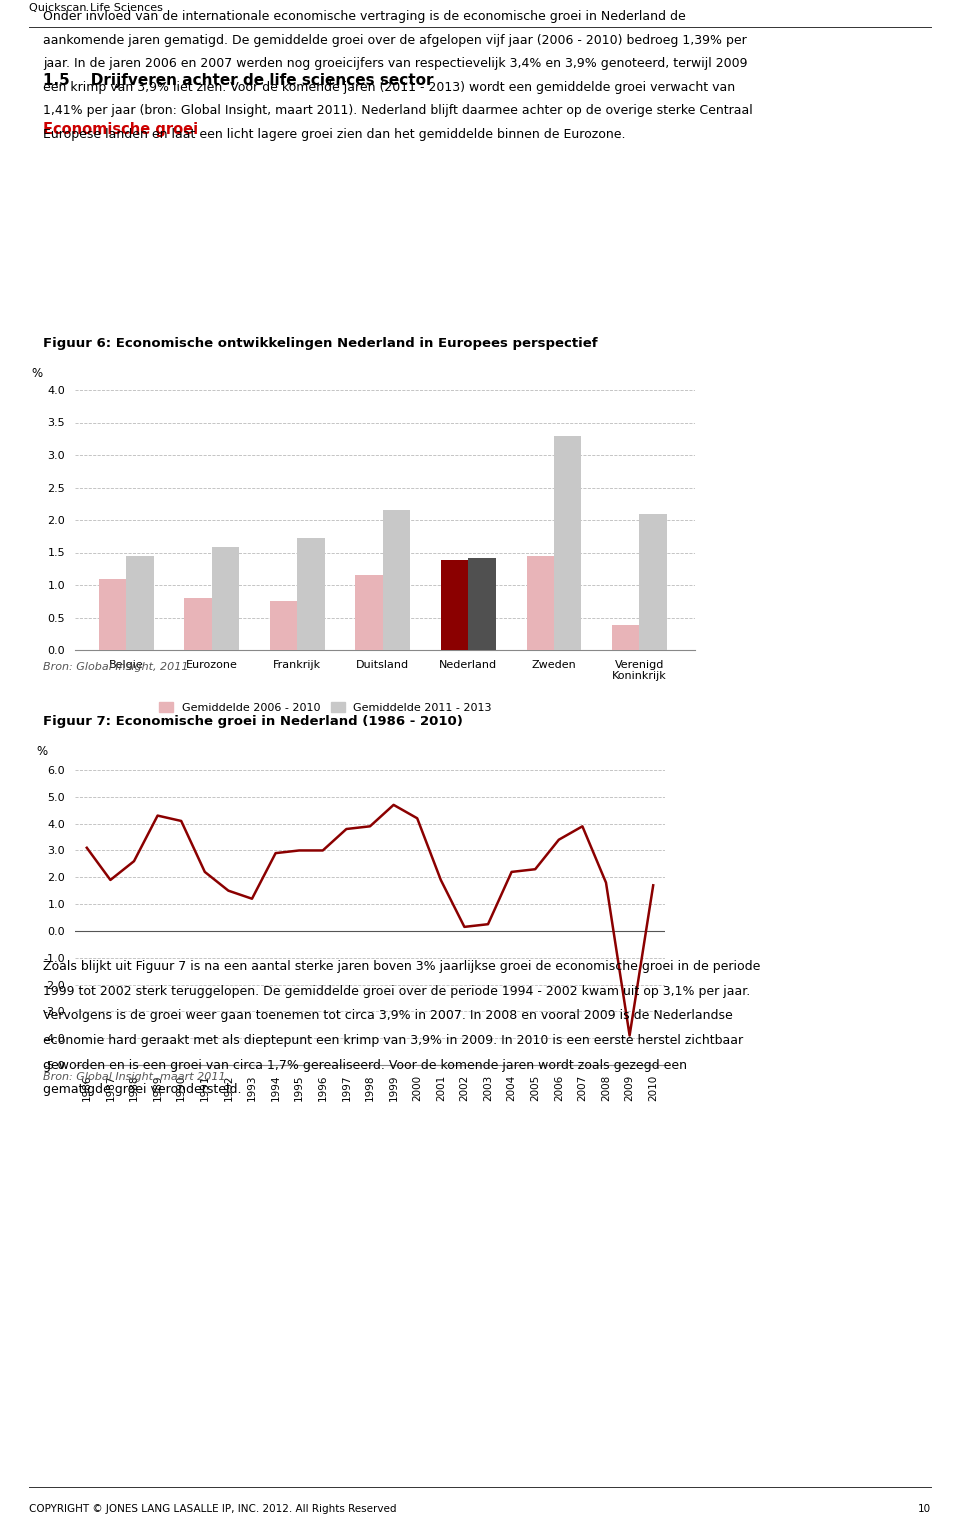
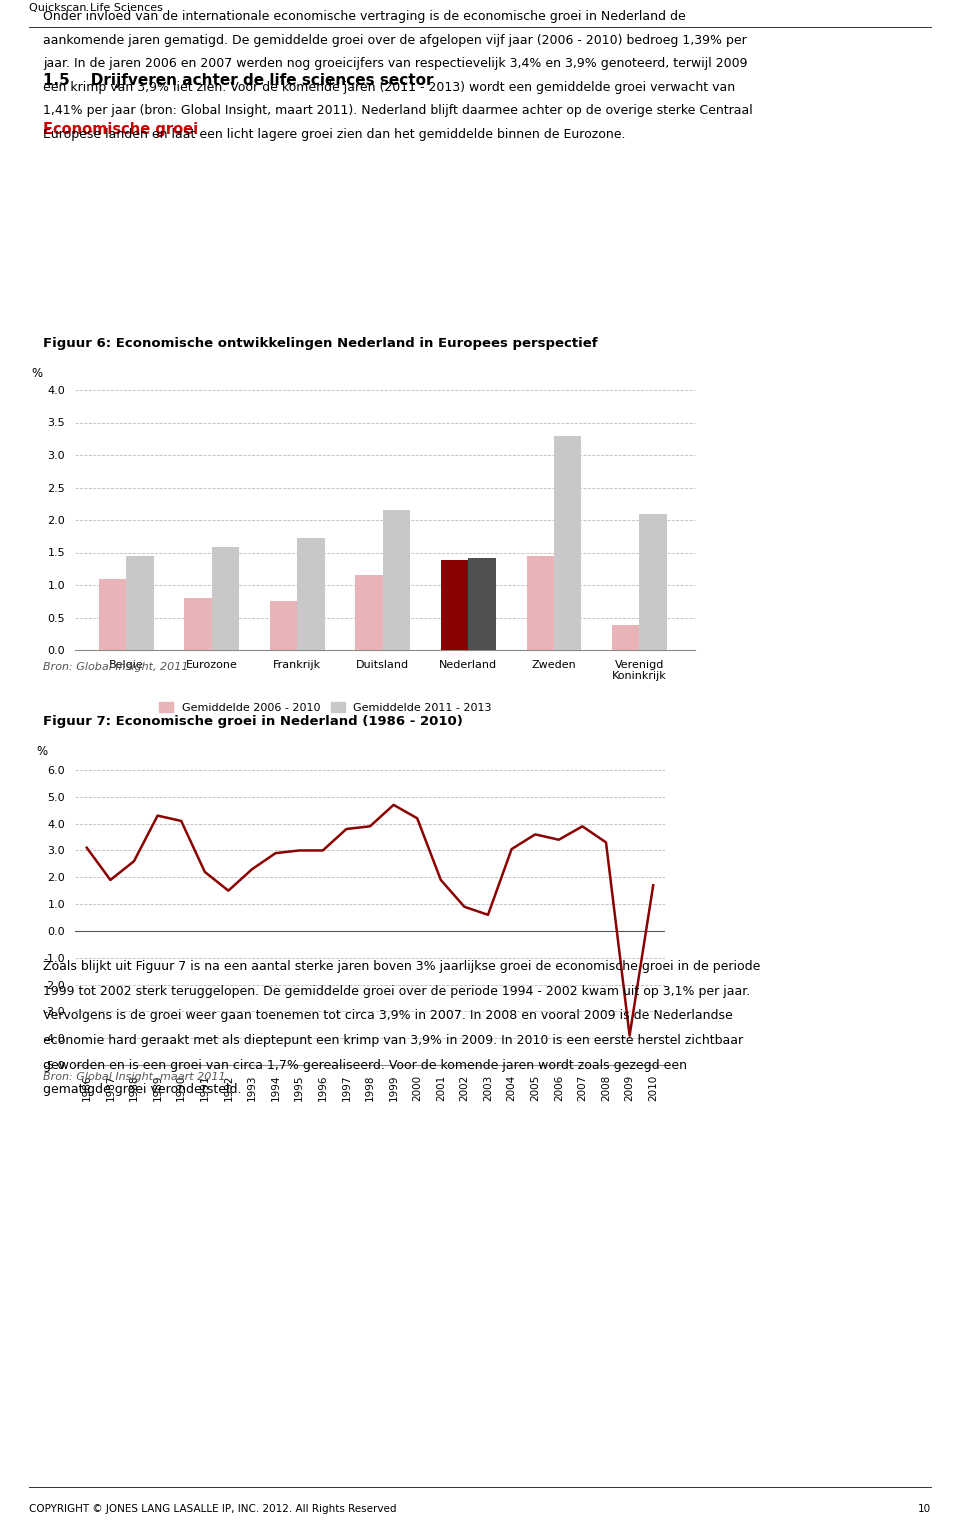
1993: 1.20 -> 2.30
2002: 0.15 -> 0.90
2003: 0.25 -> 0.60
2004: 2.20 -> 3.05
2005: 2.30 -> 3.60
2008: 1.80 -> 3.30
